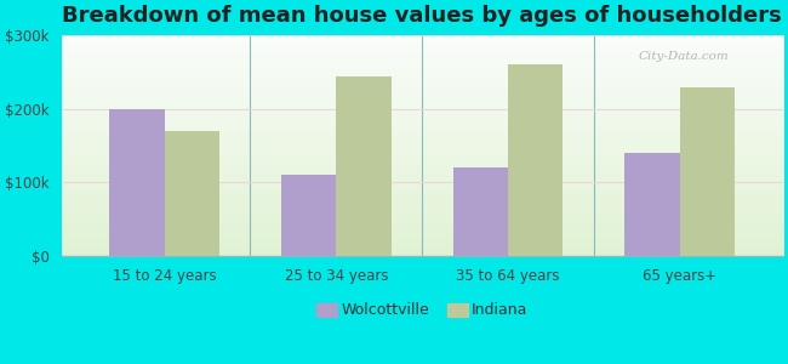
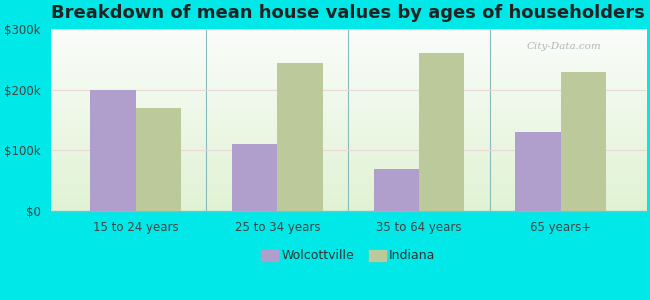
Wolcottville/35 to 64 years: $120k -> $70k
Wolcottville/65 years+: $140k -> $130k
